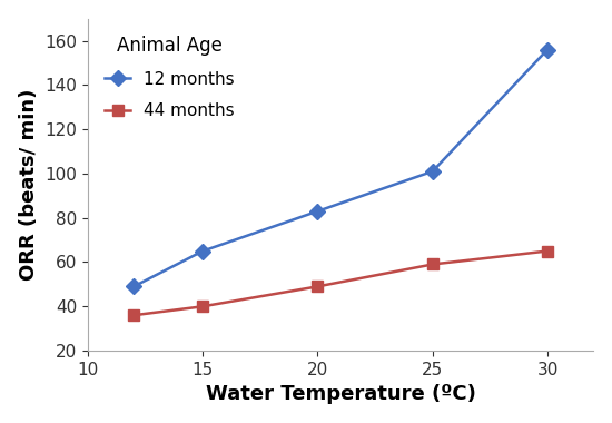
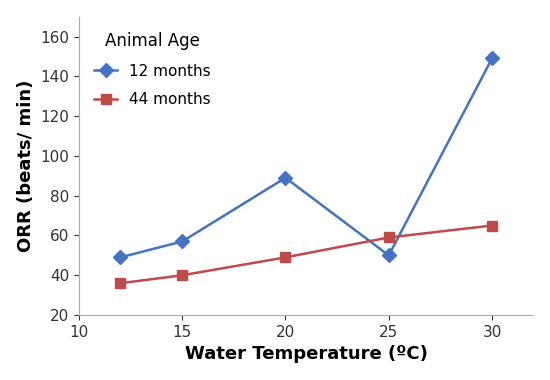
12 months/15: 65 -> 57
12 months/20: 83 -> 89
12 months/25: 101 -> 50
12 months/30: 156 -> 149
